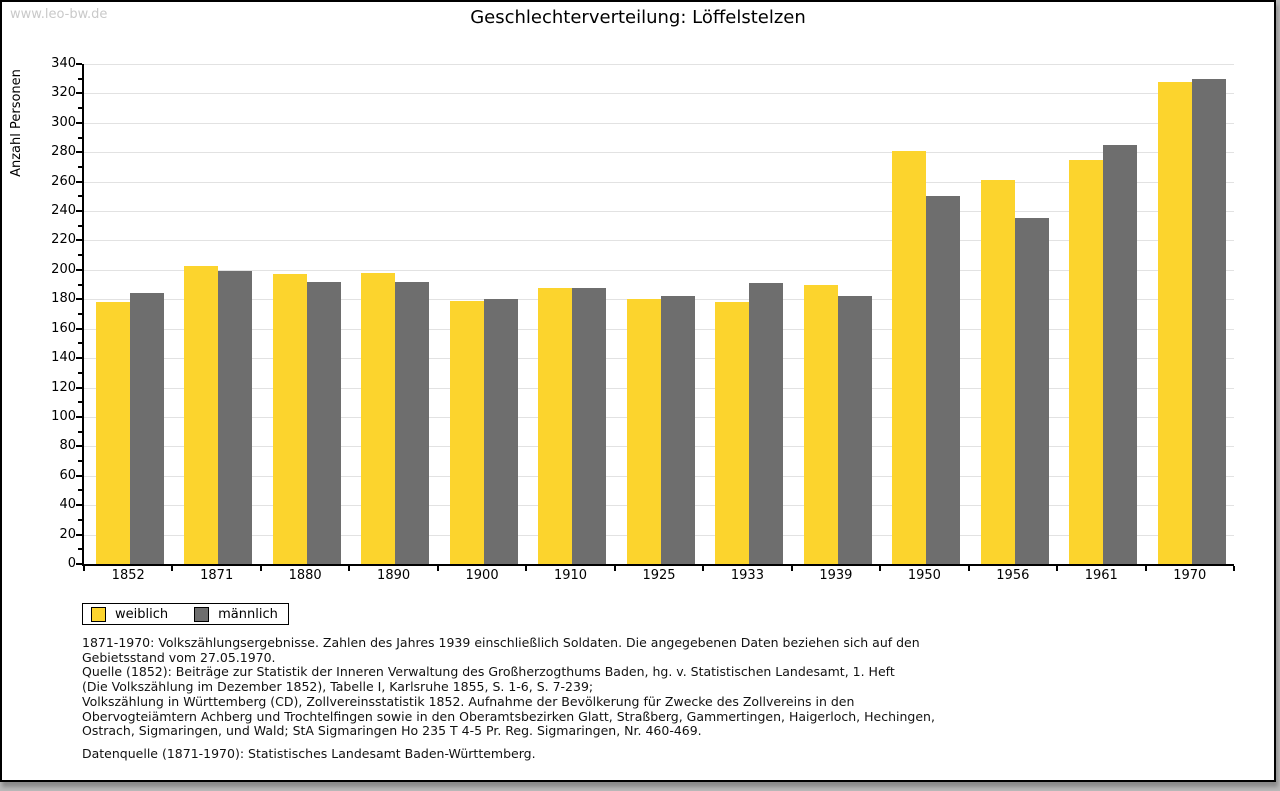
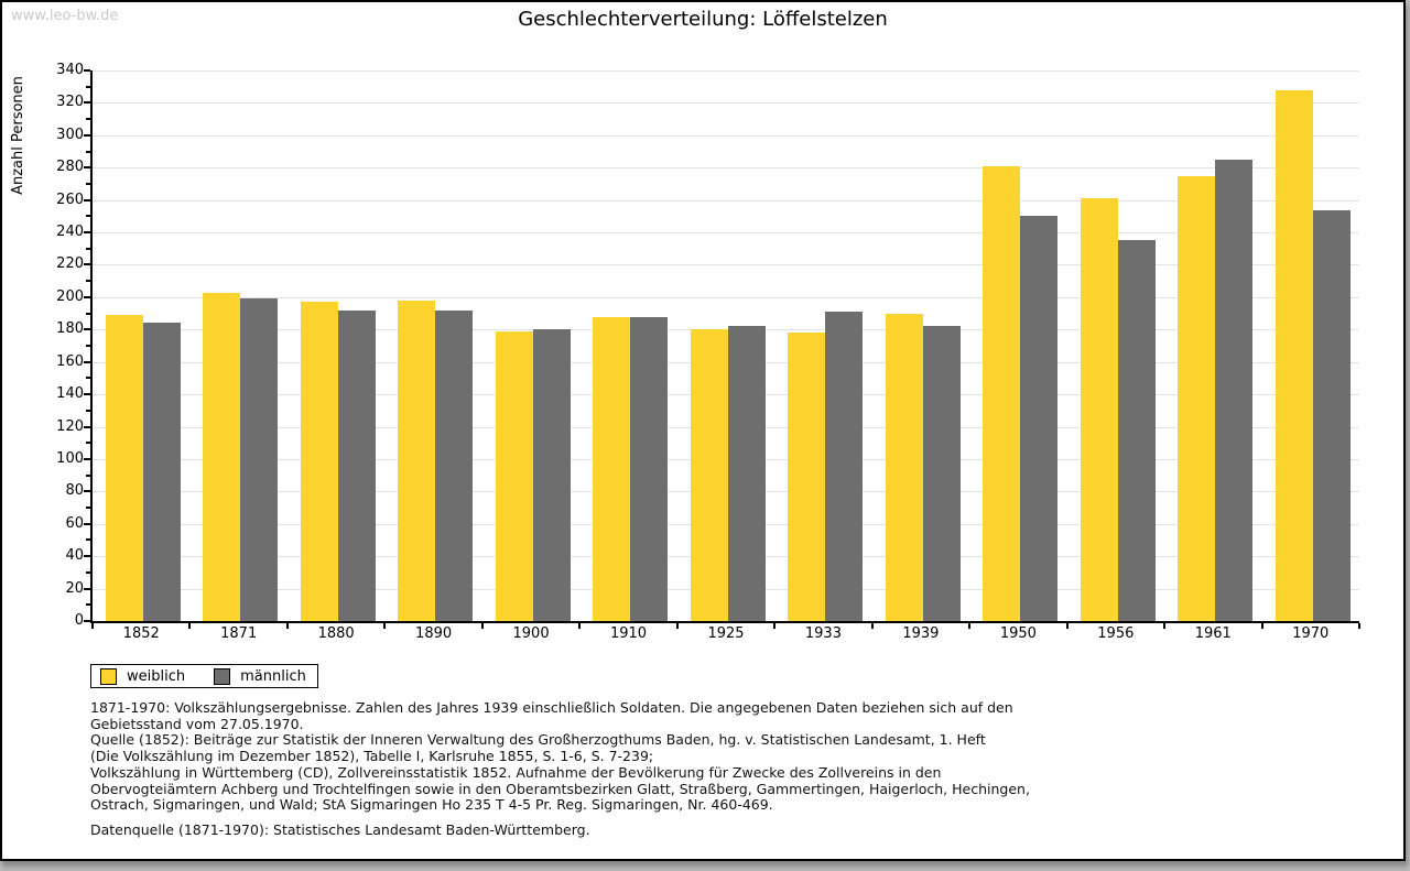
weiblich/1852: 178 -> 189
männlich/1970: 330 -> 254
